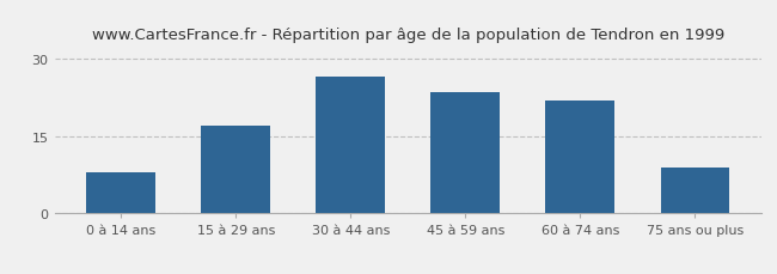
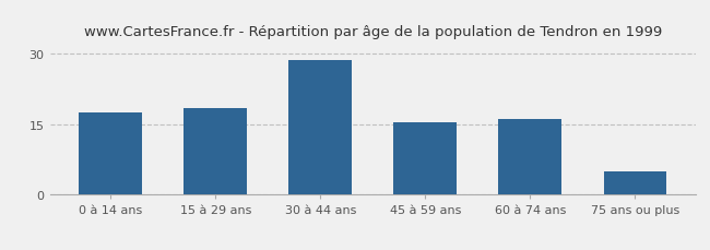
0 à 14 ans: 8.0 -> 17.5
15 à 29 ans: 17.0 -> 18.5
30 à 44 ans: 26.5 -> 28.5
45 à 59 ans: 23.5 -> 15.5
60 à 74 ans: 22.0 -> 16.0
75 ans ou plus: 9.0 -> 5.0
